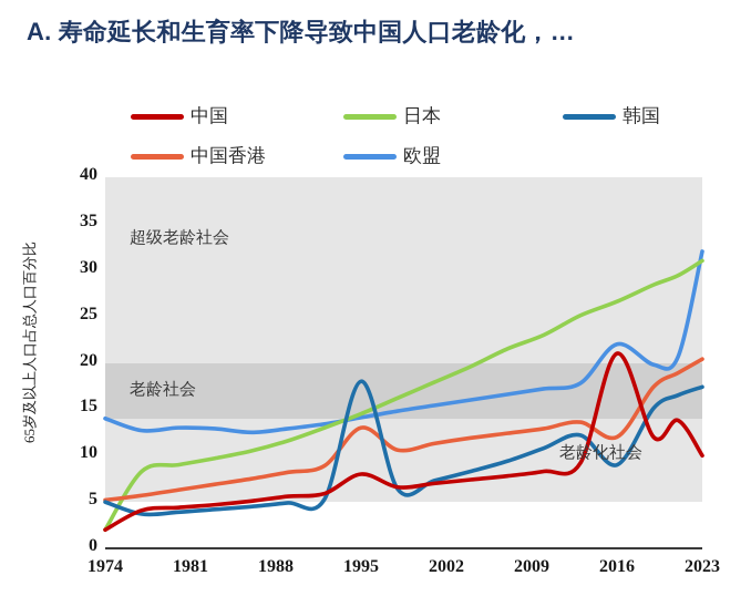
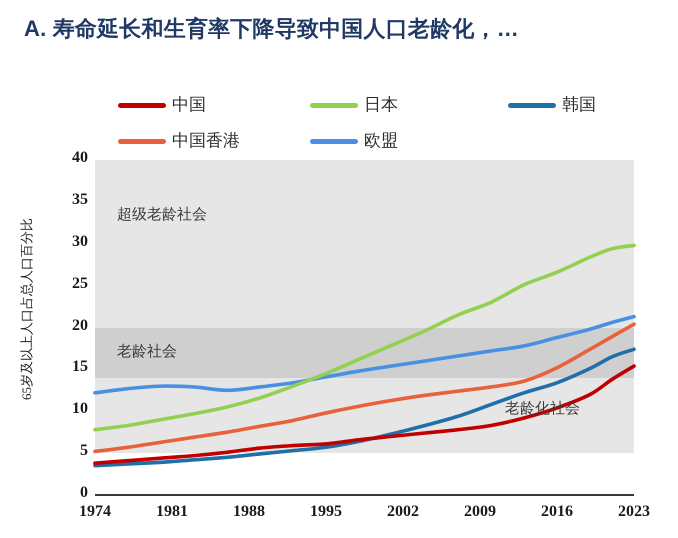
中国/1974: 2 -> 4
日本/1974: 2 -> 8
韩国/1974: 5 -> 4
欧盟/1974: 14 -> 12
中国/1995: 8 -> 6
韩国/1995: 18 -> 6
中国香港/1995: 13 -> 10
中国/2016: 21 -> 10
韩国/2016: 9 -> 13
中国香港/2016: 12 -> 15
欧盟/2016: 22 -> 19
中国/2023: 10 -> 15
日本/2023: 31 -> 30
欧盟/2023: 32 -> 21
